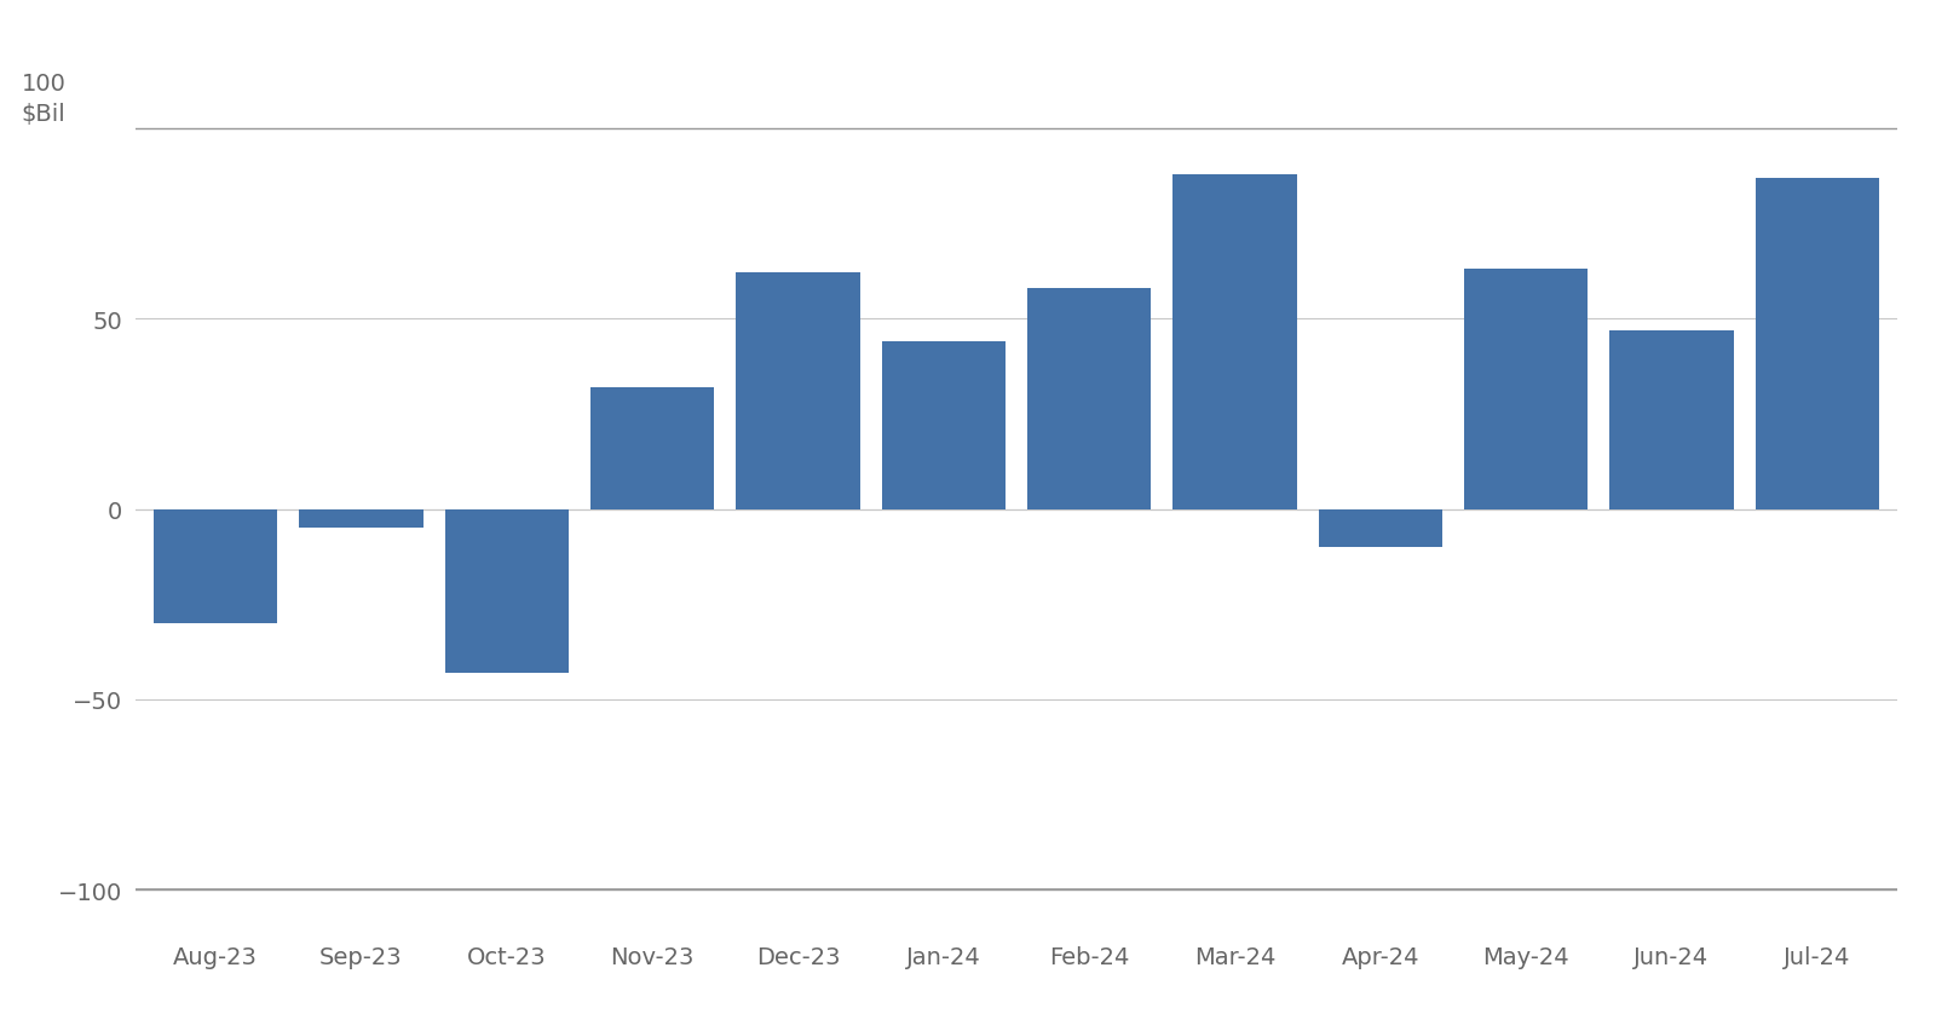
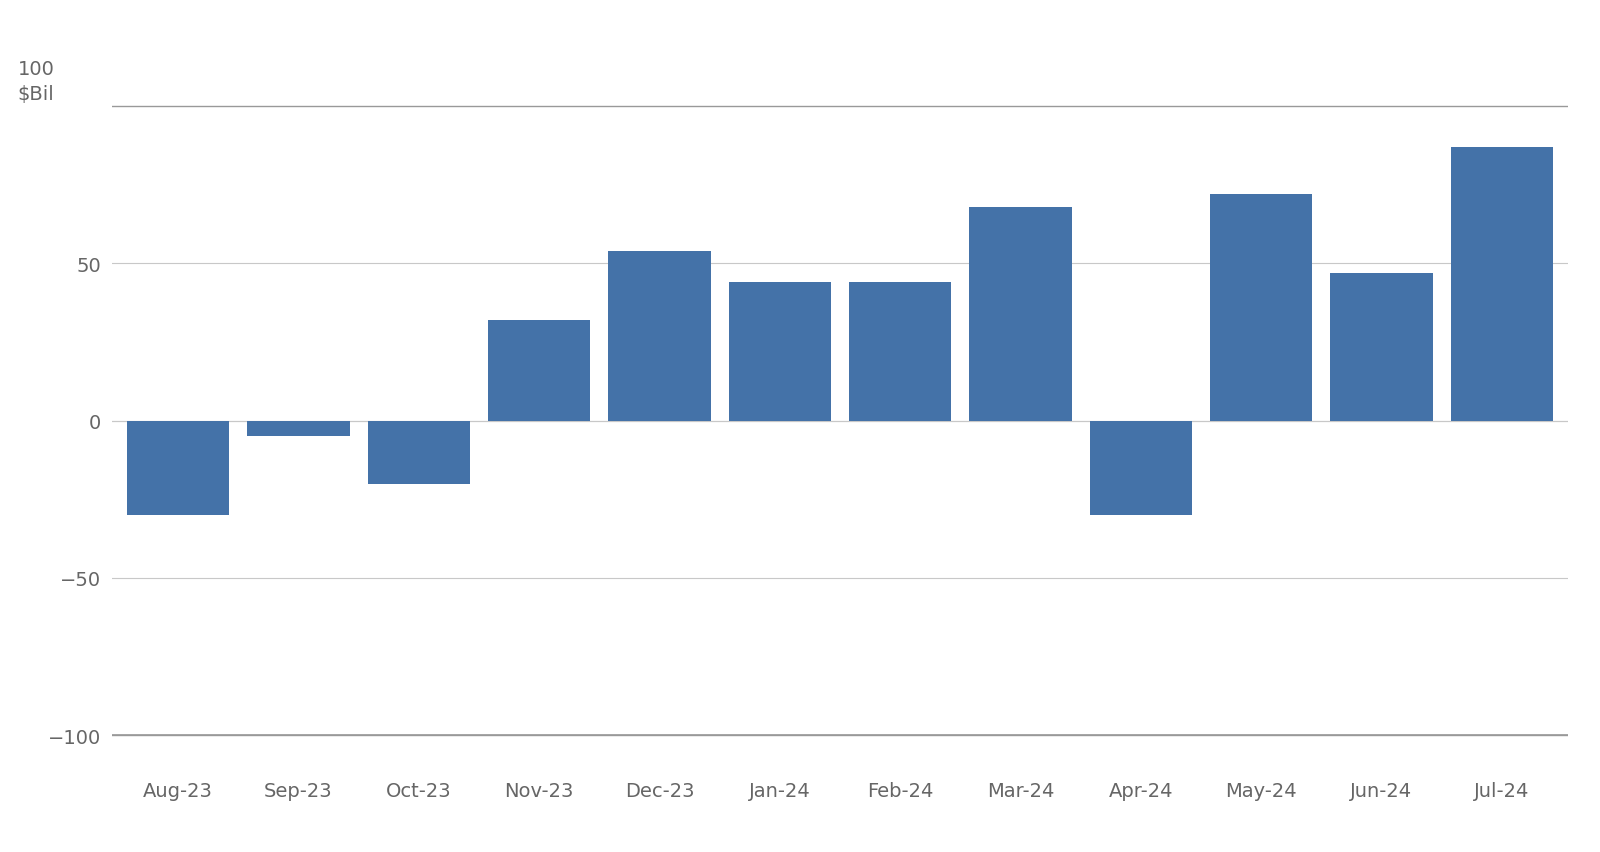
Oct-23: -43 -> -20
Dec-23: 62 -> 54
Feb-24: 58 -> 44
Mar-24: 88 -> 68
Apr-24: -10 -> -30
May-24: 63 -> 72
